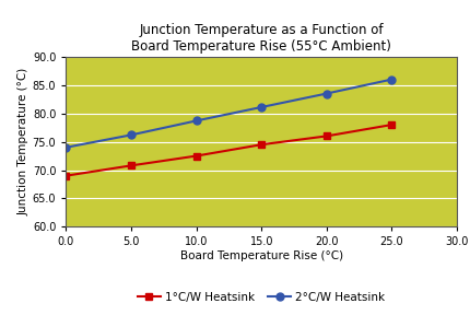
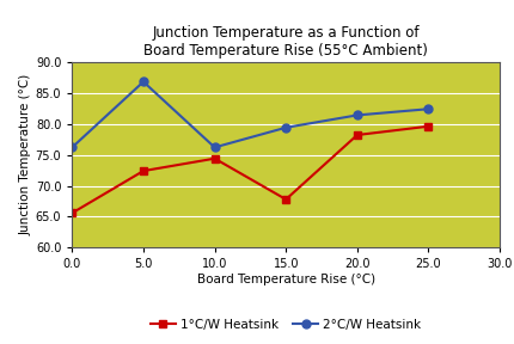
1°C/W Heatsink/0.0: 69.0 -> 65.6
2°C/W Heatsink/0.0: 74.0 -> 76.2
1°C/W Heatsink/5.0: 70.8 -> 72.4
2°C/W Heatsink/5.0: 76.2 -> 86.8
1°C/W Heatsink/10.0: 72.5 -> 74.4
2°C/W Heatsink/10.0: 78.7 -> 76.2
1°C/W Heatsink/15.0: 74.5 -> 67.8
2°C/W Heatsink/15.0: 81.1 -> 79.4
1°C/W Heatsink/20.0: 76.0 -> 78.2
2°C/W Heatsink/20.0: 83.5 -> 81.4
1°C/W Heatsink/25.0: 78.0 -> 79.6
2°C/W Heatsink/25.0: 86.0 -> 82.4
